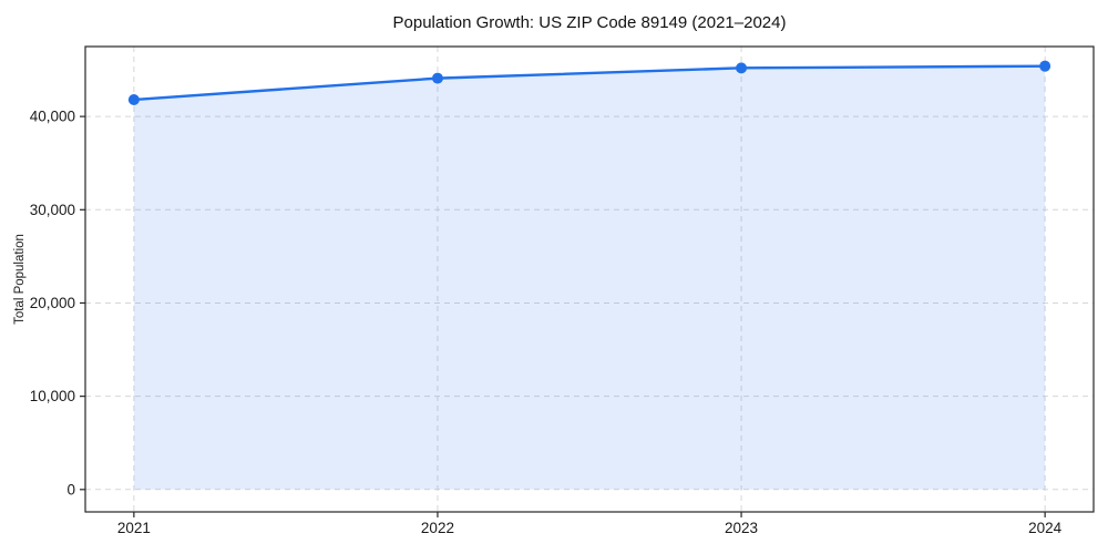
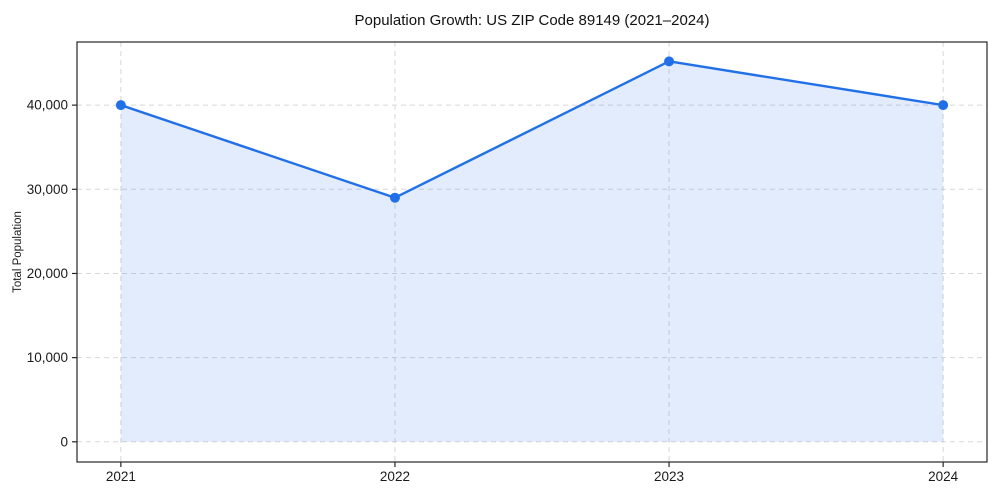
2021: 42000 -> 40000
2022: 44000 -> 29000
2024: 45000 -> 40000
